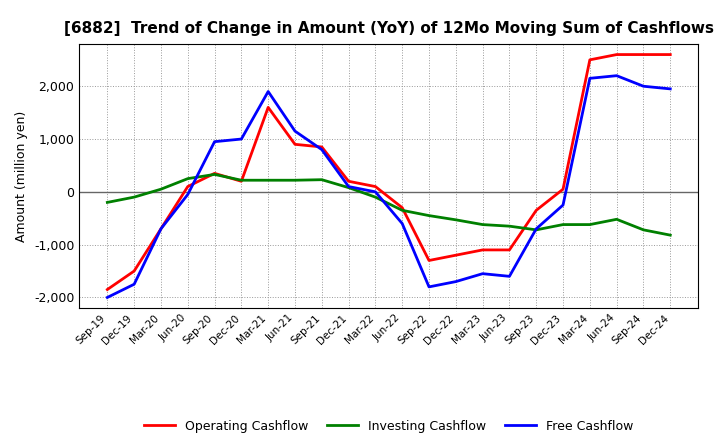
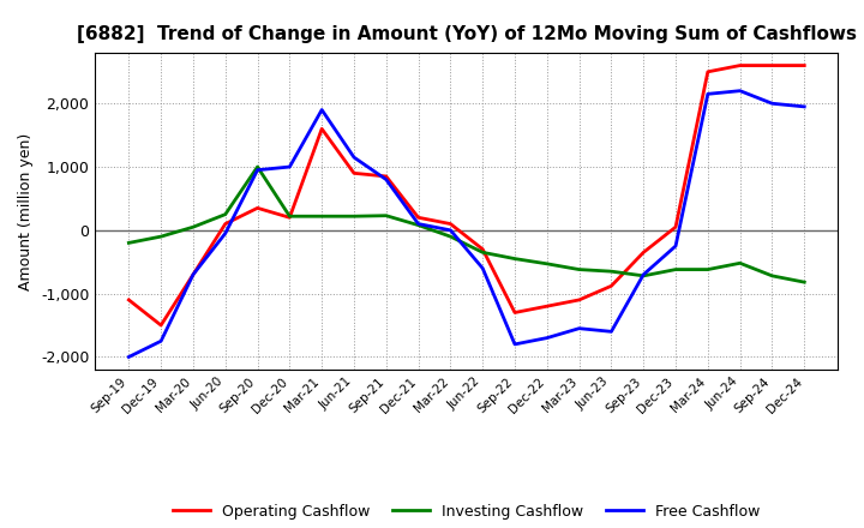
Operating Cashflow/Sep-19: -1,850 -> -1,100
Investing Cashflow/Sep-20: 330 -> 1,000
Operating Cashflow/Jun-23: -1,100 -> -880
